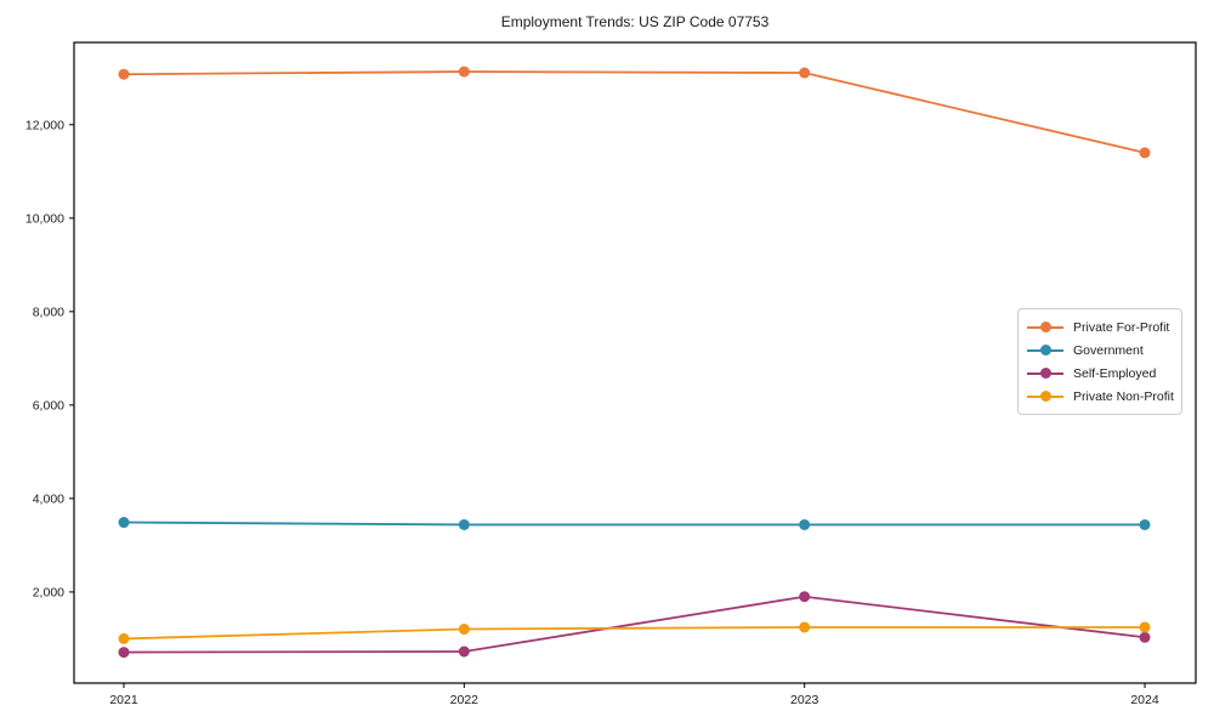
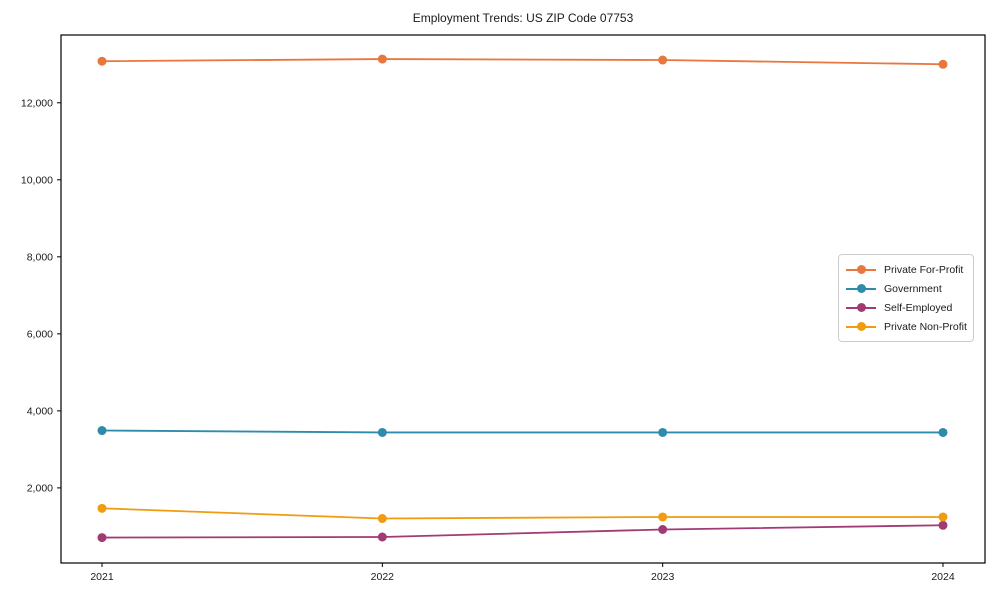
Private Non-Profit/2021: 1000 -> 1500
Self-Employed/2023: 1900 -> 900
Private For-Profit/2024: 11400 -> 13000
